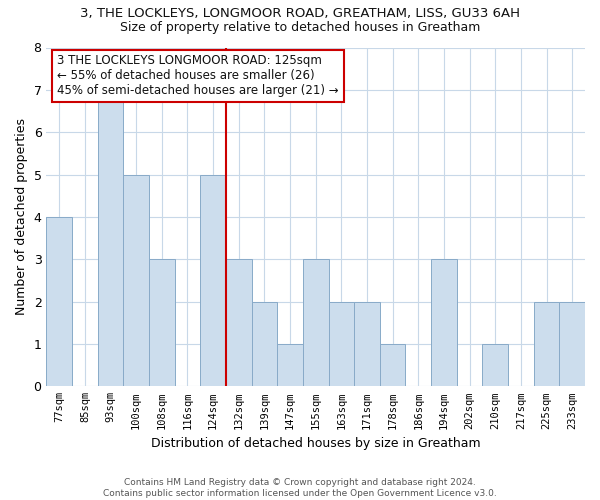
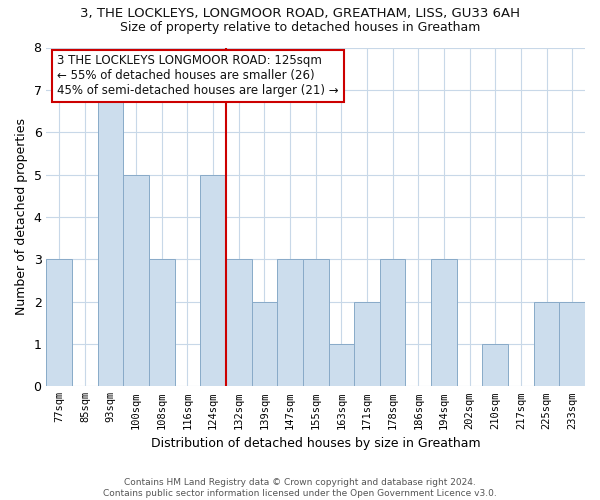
77sqm: 4 -> 3
147sqm: 1 -> 3
163sqm: 2 -> 1
178sqm: 1 -> 3
